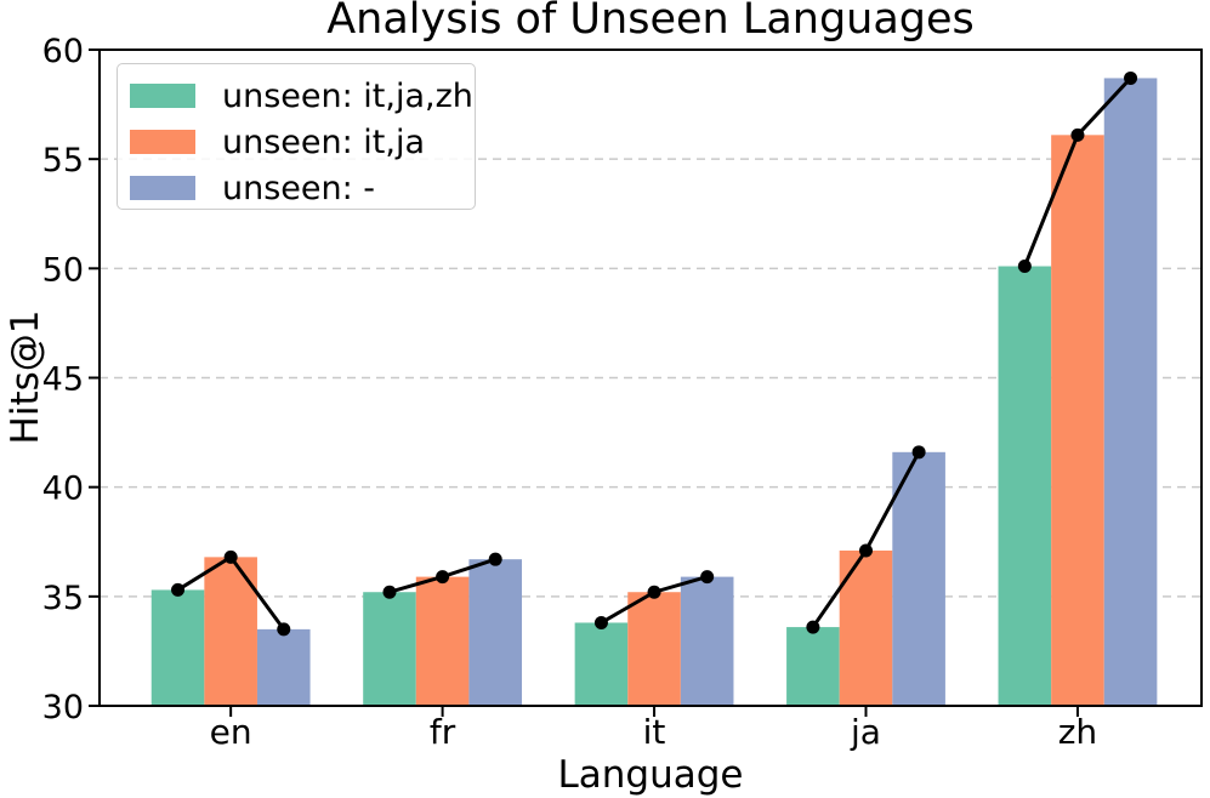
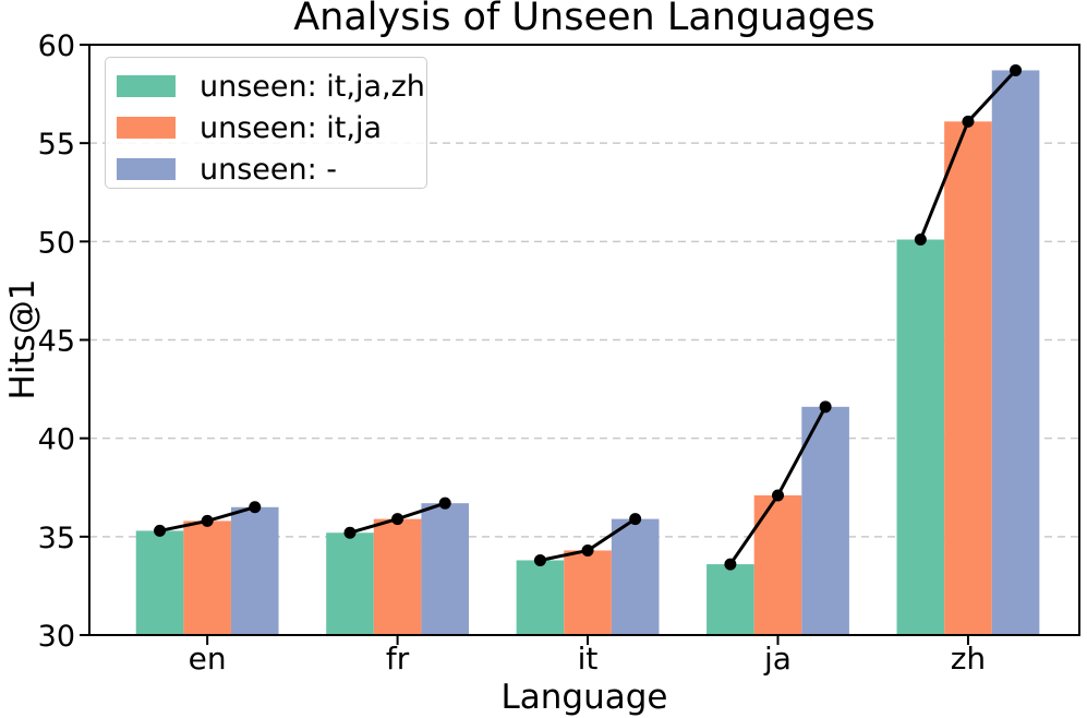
unseen: it,ja/en: 36.8 -> 35.8
unseen: -/en: 33.5 -> 36.5
unseen: it,ja/it: 35.2 -> 34.3
